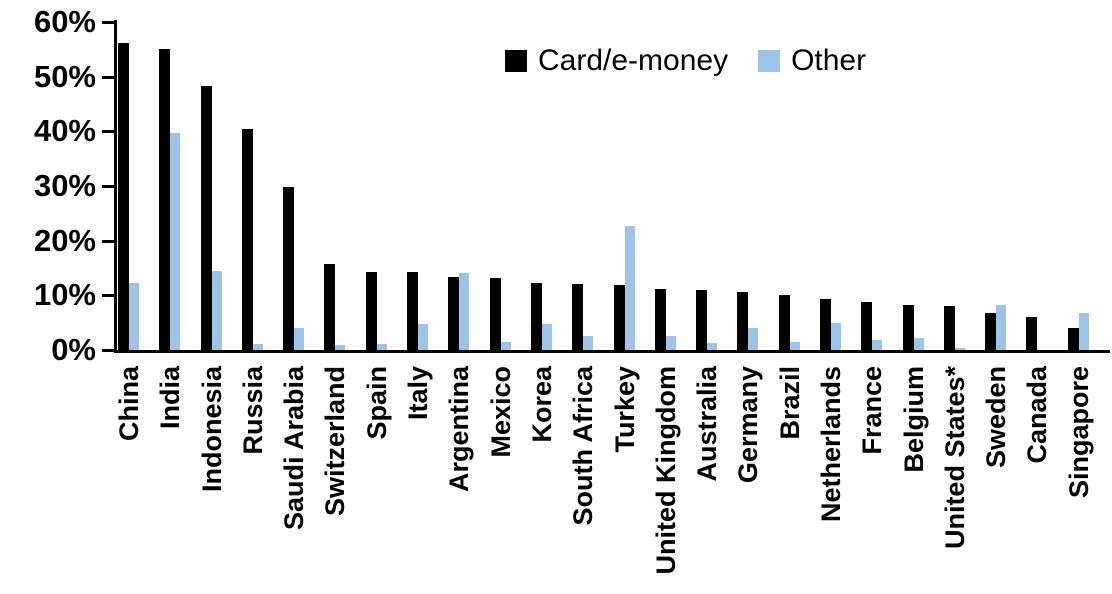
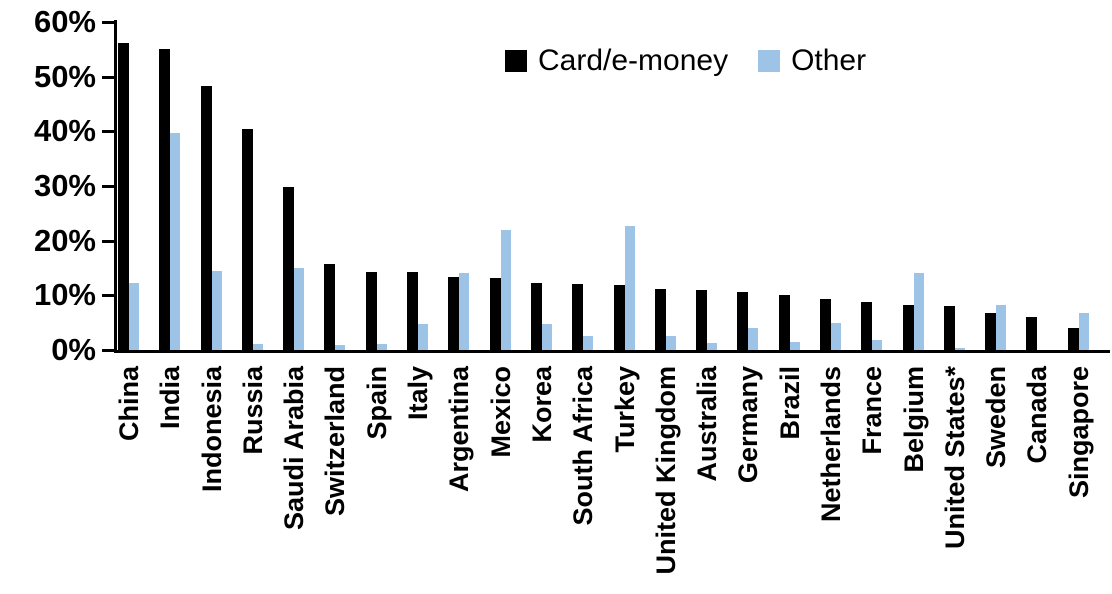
Other/Saudi Arabia: 4% -> 15%
Other/Mexico: 1% -> 22%
Other/Belgium: 2% -> 14%
